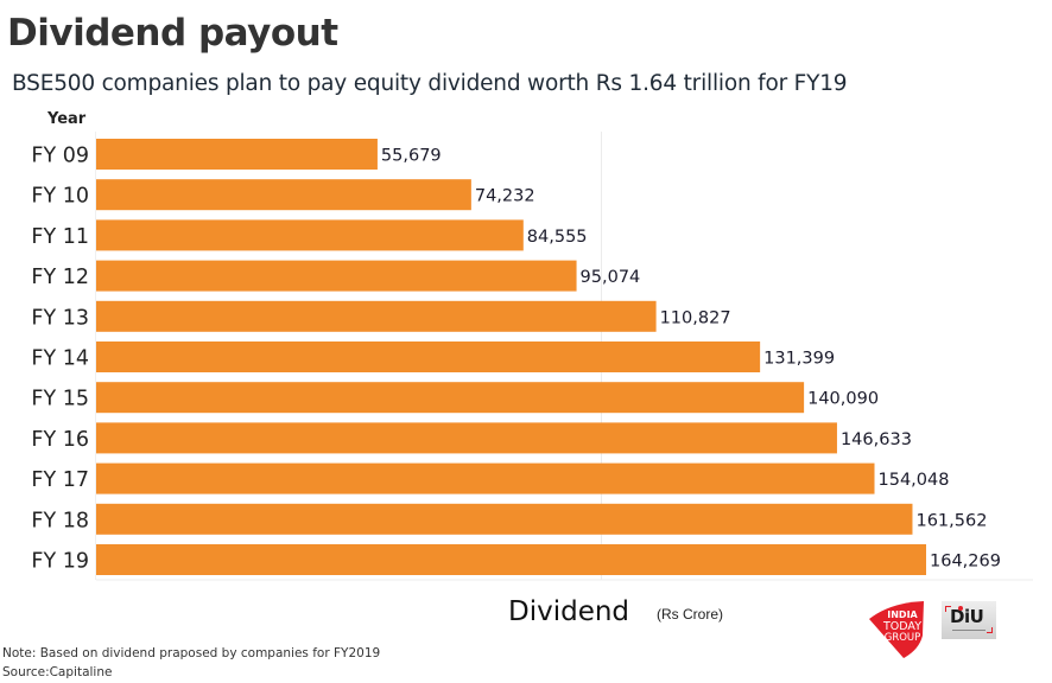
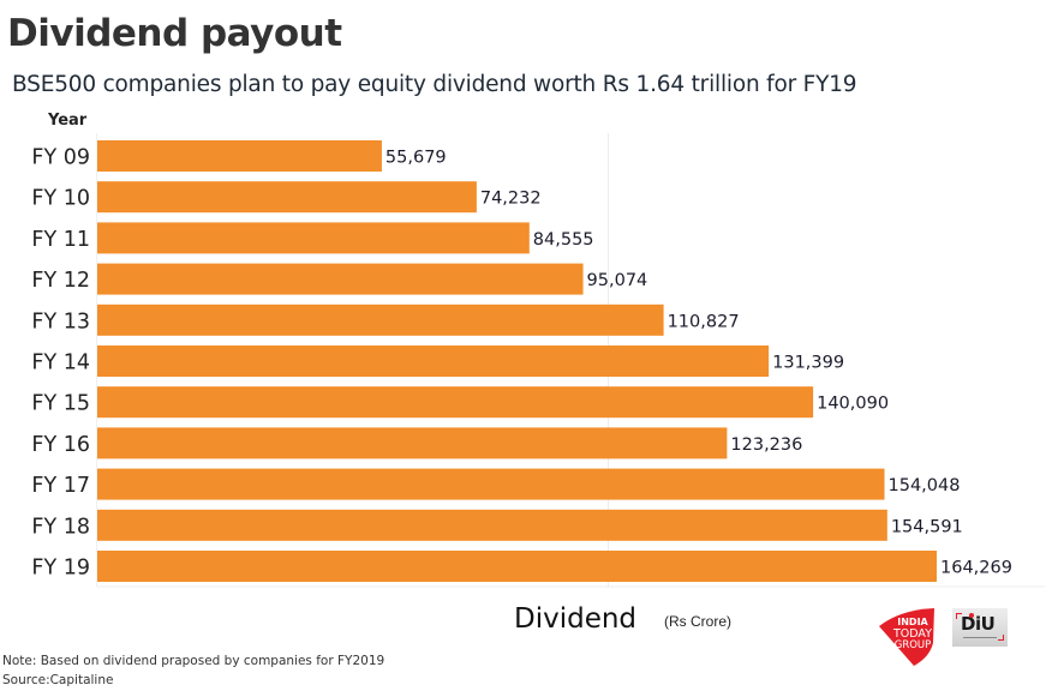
FY 16: 146,633 -> 123,236
FY 18: 161,562 -> 154,591
